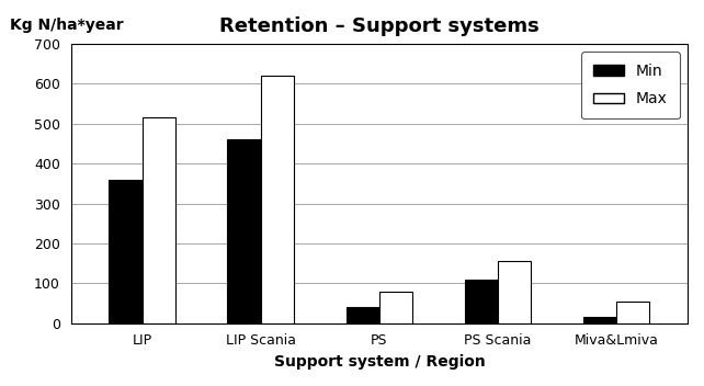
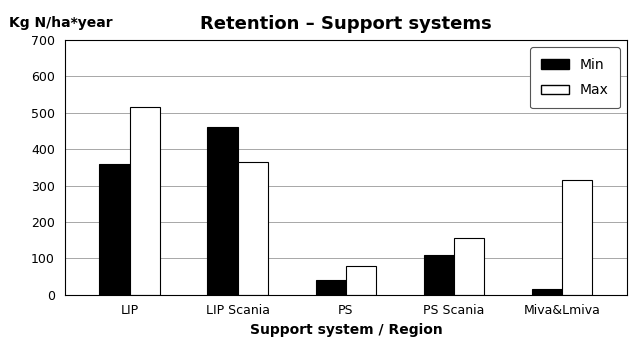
Max/LIP Scania: 620 -> 365
Max/Miva&Lmiva: 55 -> 315
